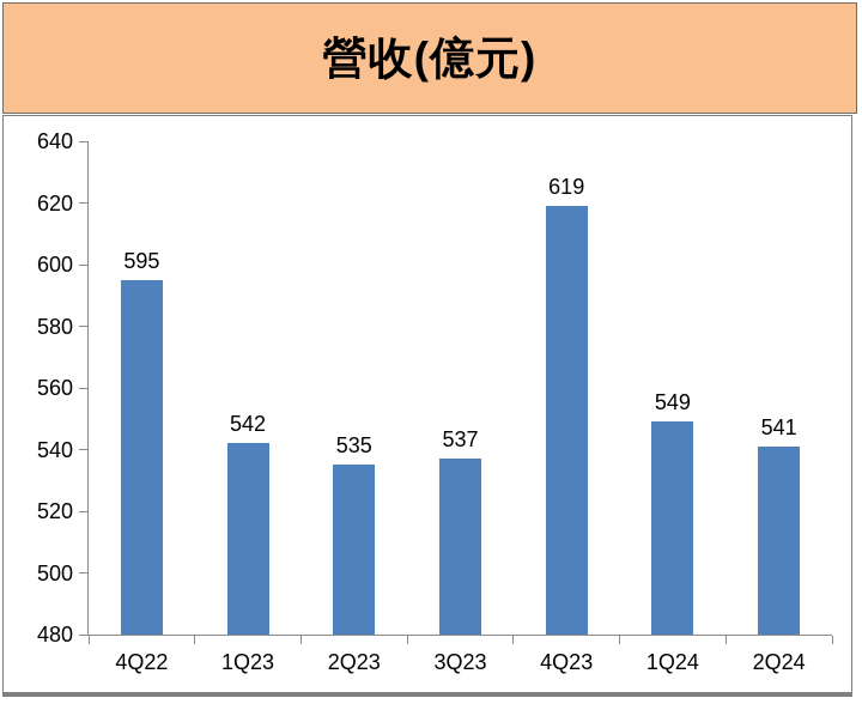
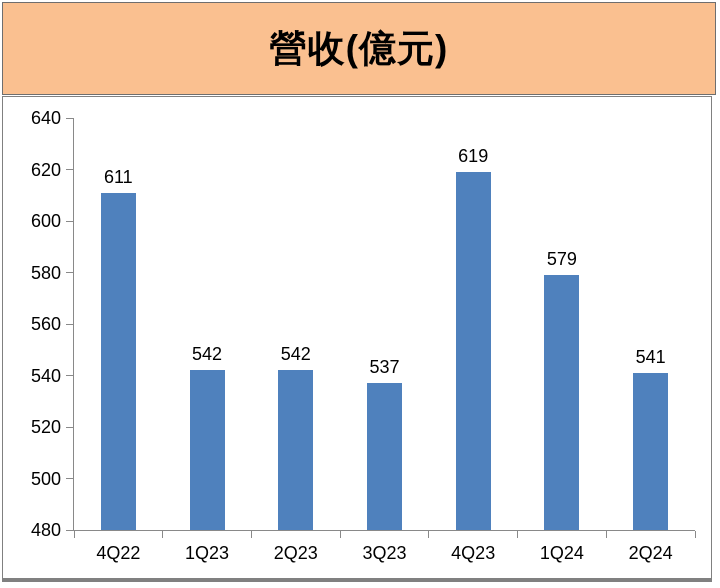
4Q22: 595 -> 611
2Q23: 535 -> 542
1Q24: 549 -> 579
